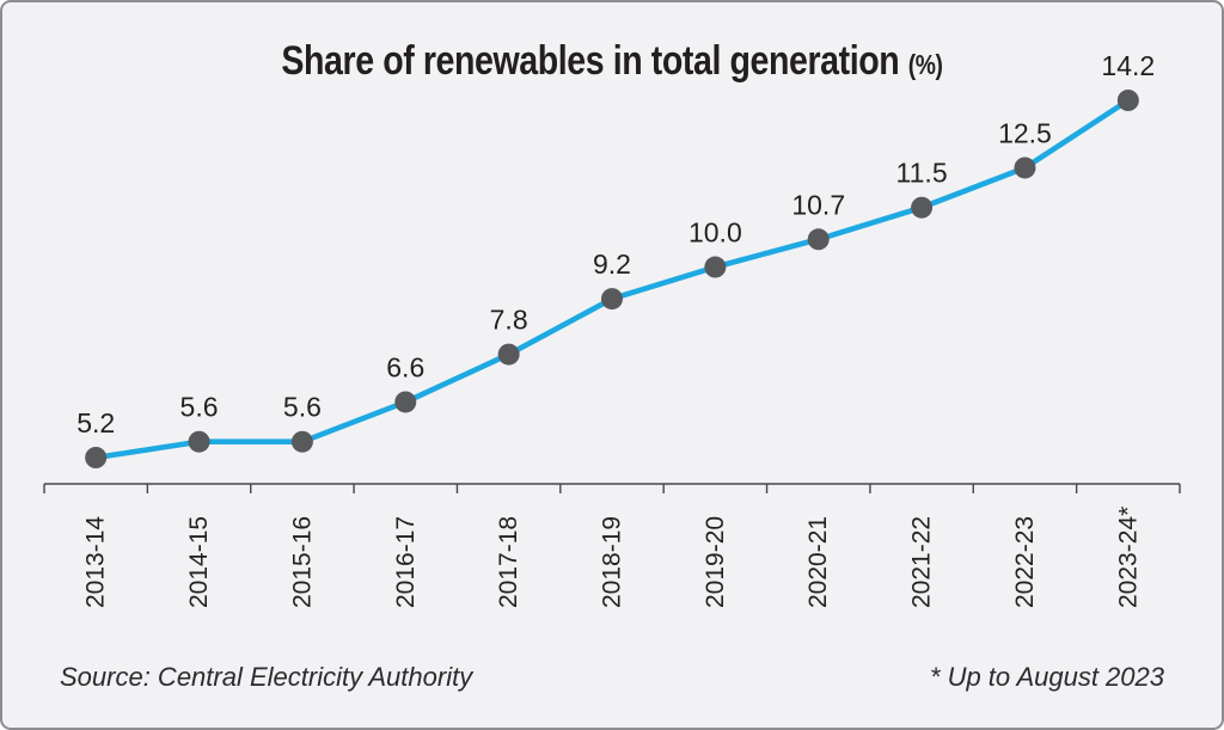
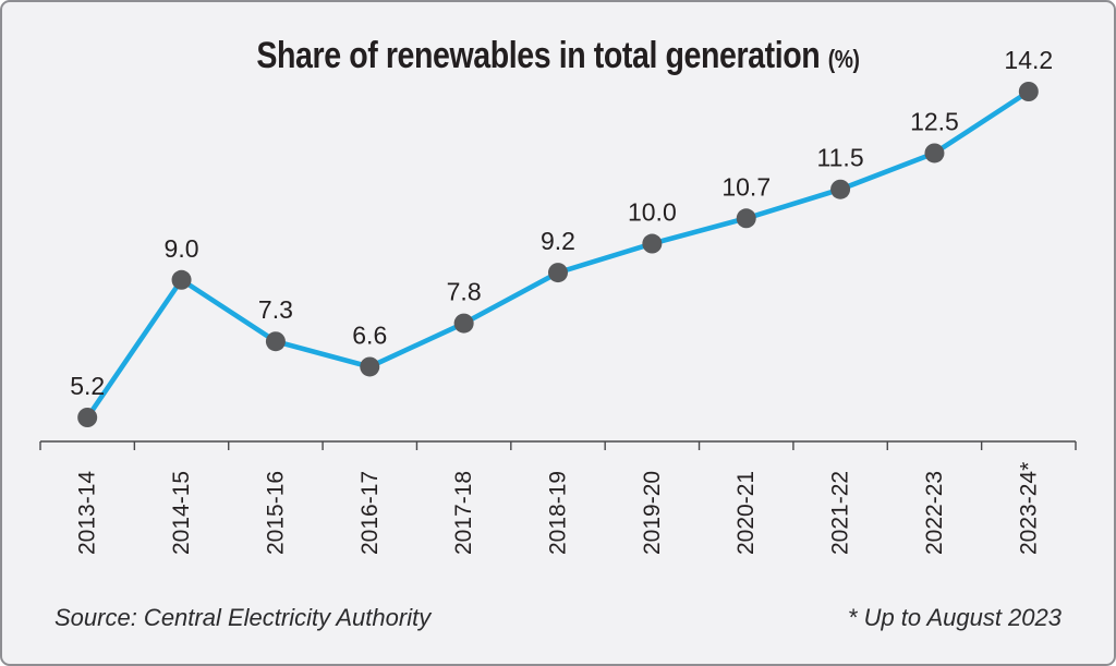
2014-15: 5.6 -> 9.0
2015-16: 5.6 -> 7.3
